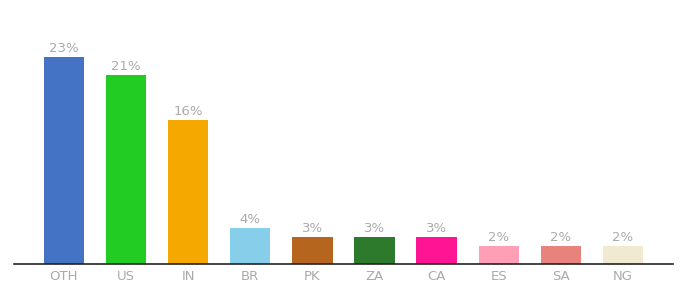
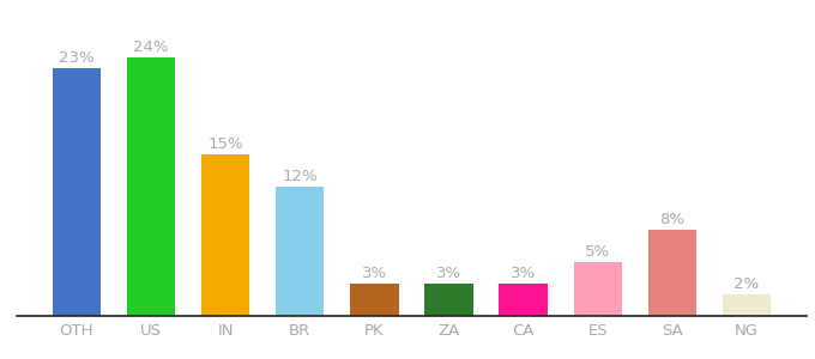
US: 21% -> 24%
IN: 16% -> 15%
BR: 4% -> 12%
ES: 2% -> 5%
SA: 2% -> 8%
